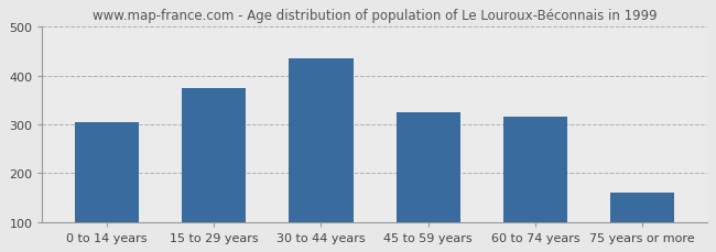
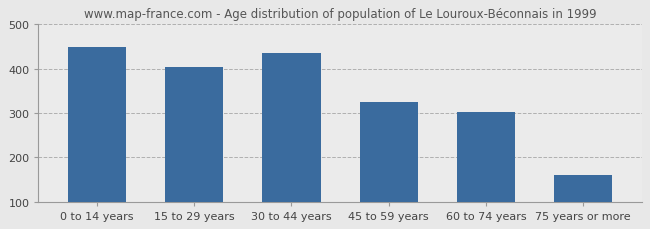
0 to 14 years: 305 -> 449
15 to 29 years: 375 -> 404
60 to 74 years: 315 -> 302
